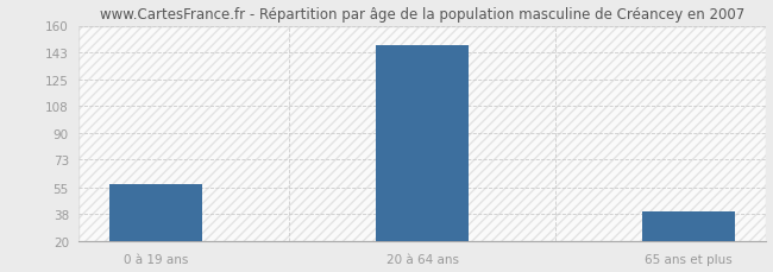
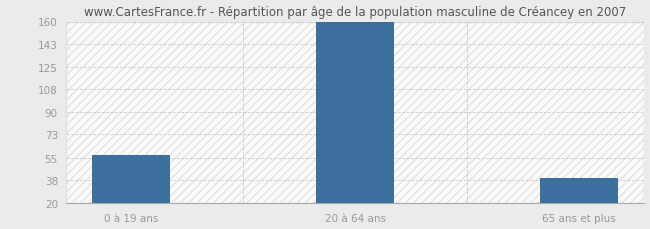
20 à 64 ans: 147 -> 160
